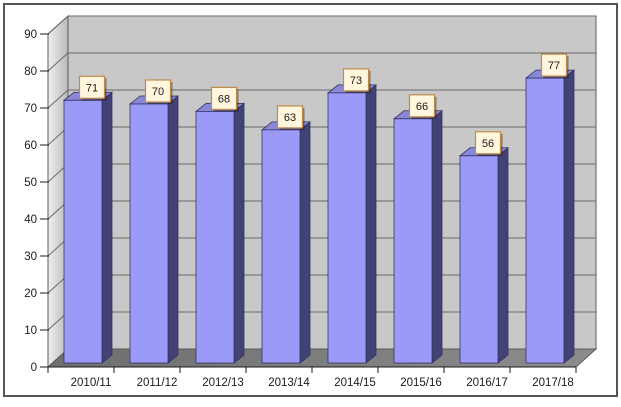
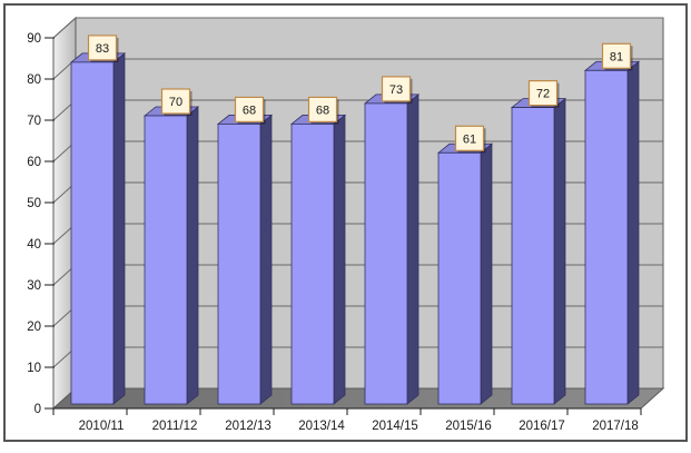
2010/11: 71 -> 83
2013/14: 63 -> 68
2015/16: 66 -> 61
2016/17: 56 -> 72
2017/18: 77 -> 81
